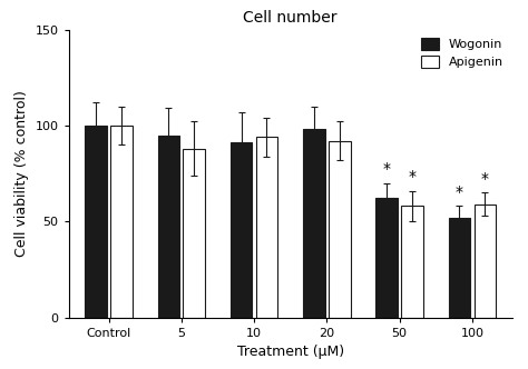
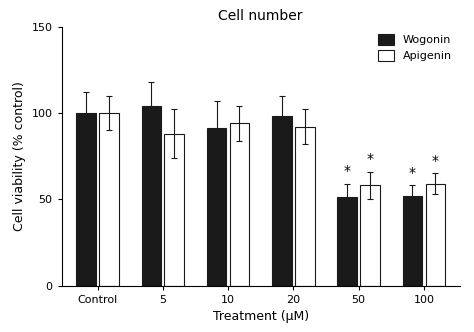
Wogonin/5: 95 -> 104
Wogonin/50: 62 -> 51
